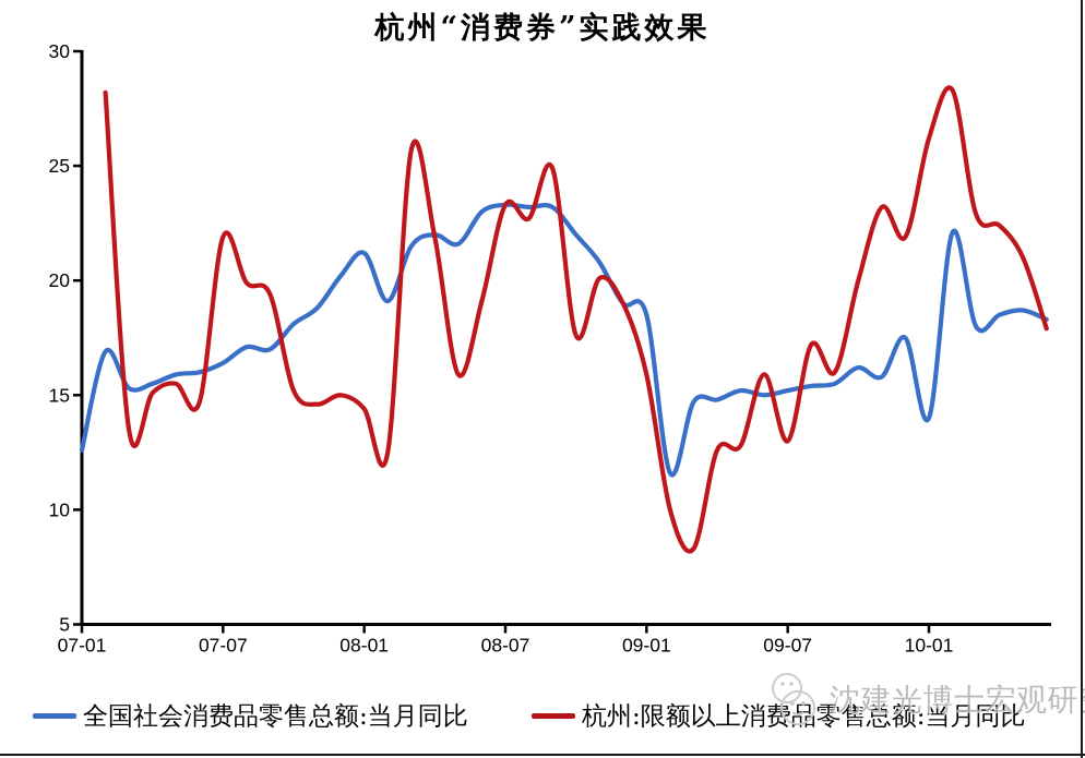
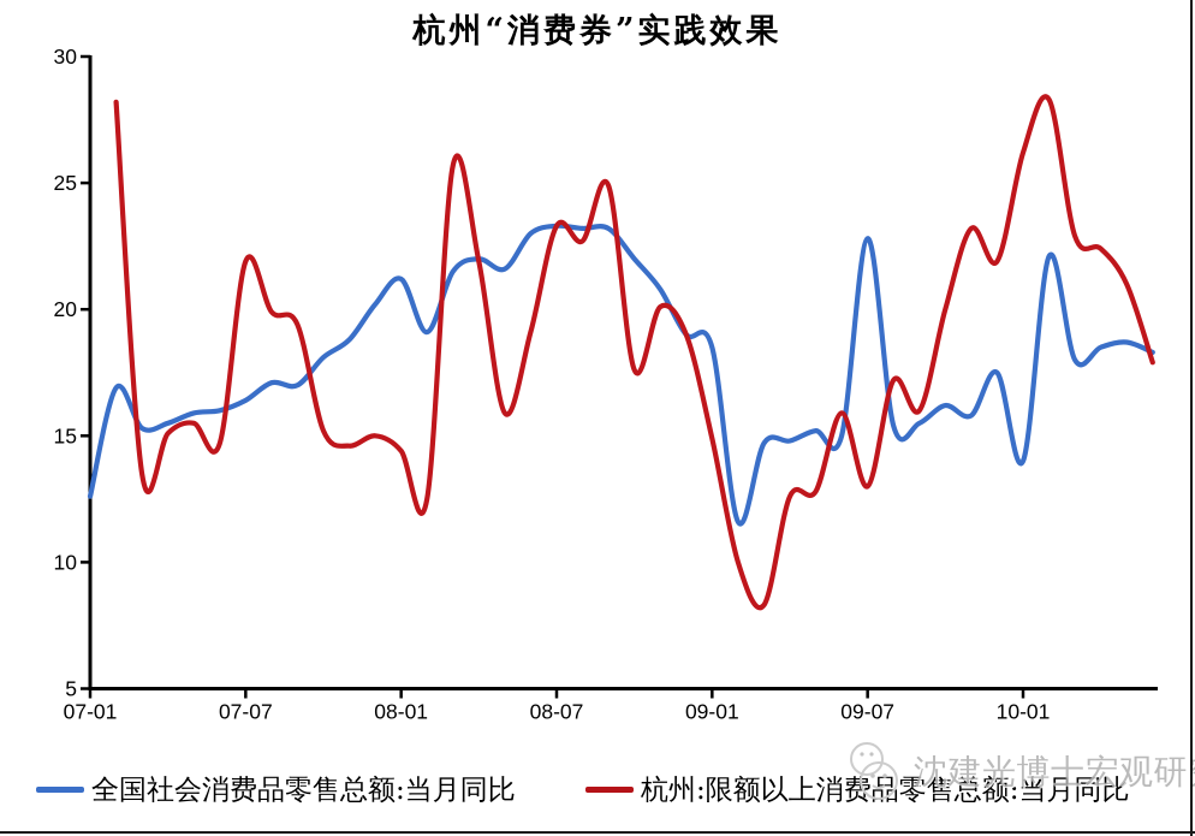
杭州:限额以上消费品零售总额:当月同比/09-01: 15.9 -> 14.9
全国社会消费品零售总额:当月同比/09-07: 15.2 -> 22.8
